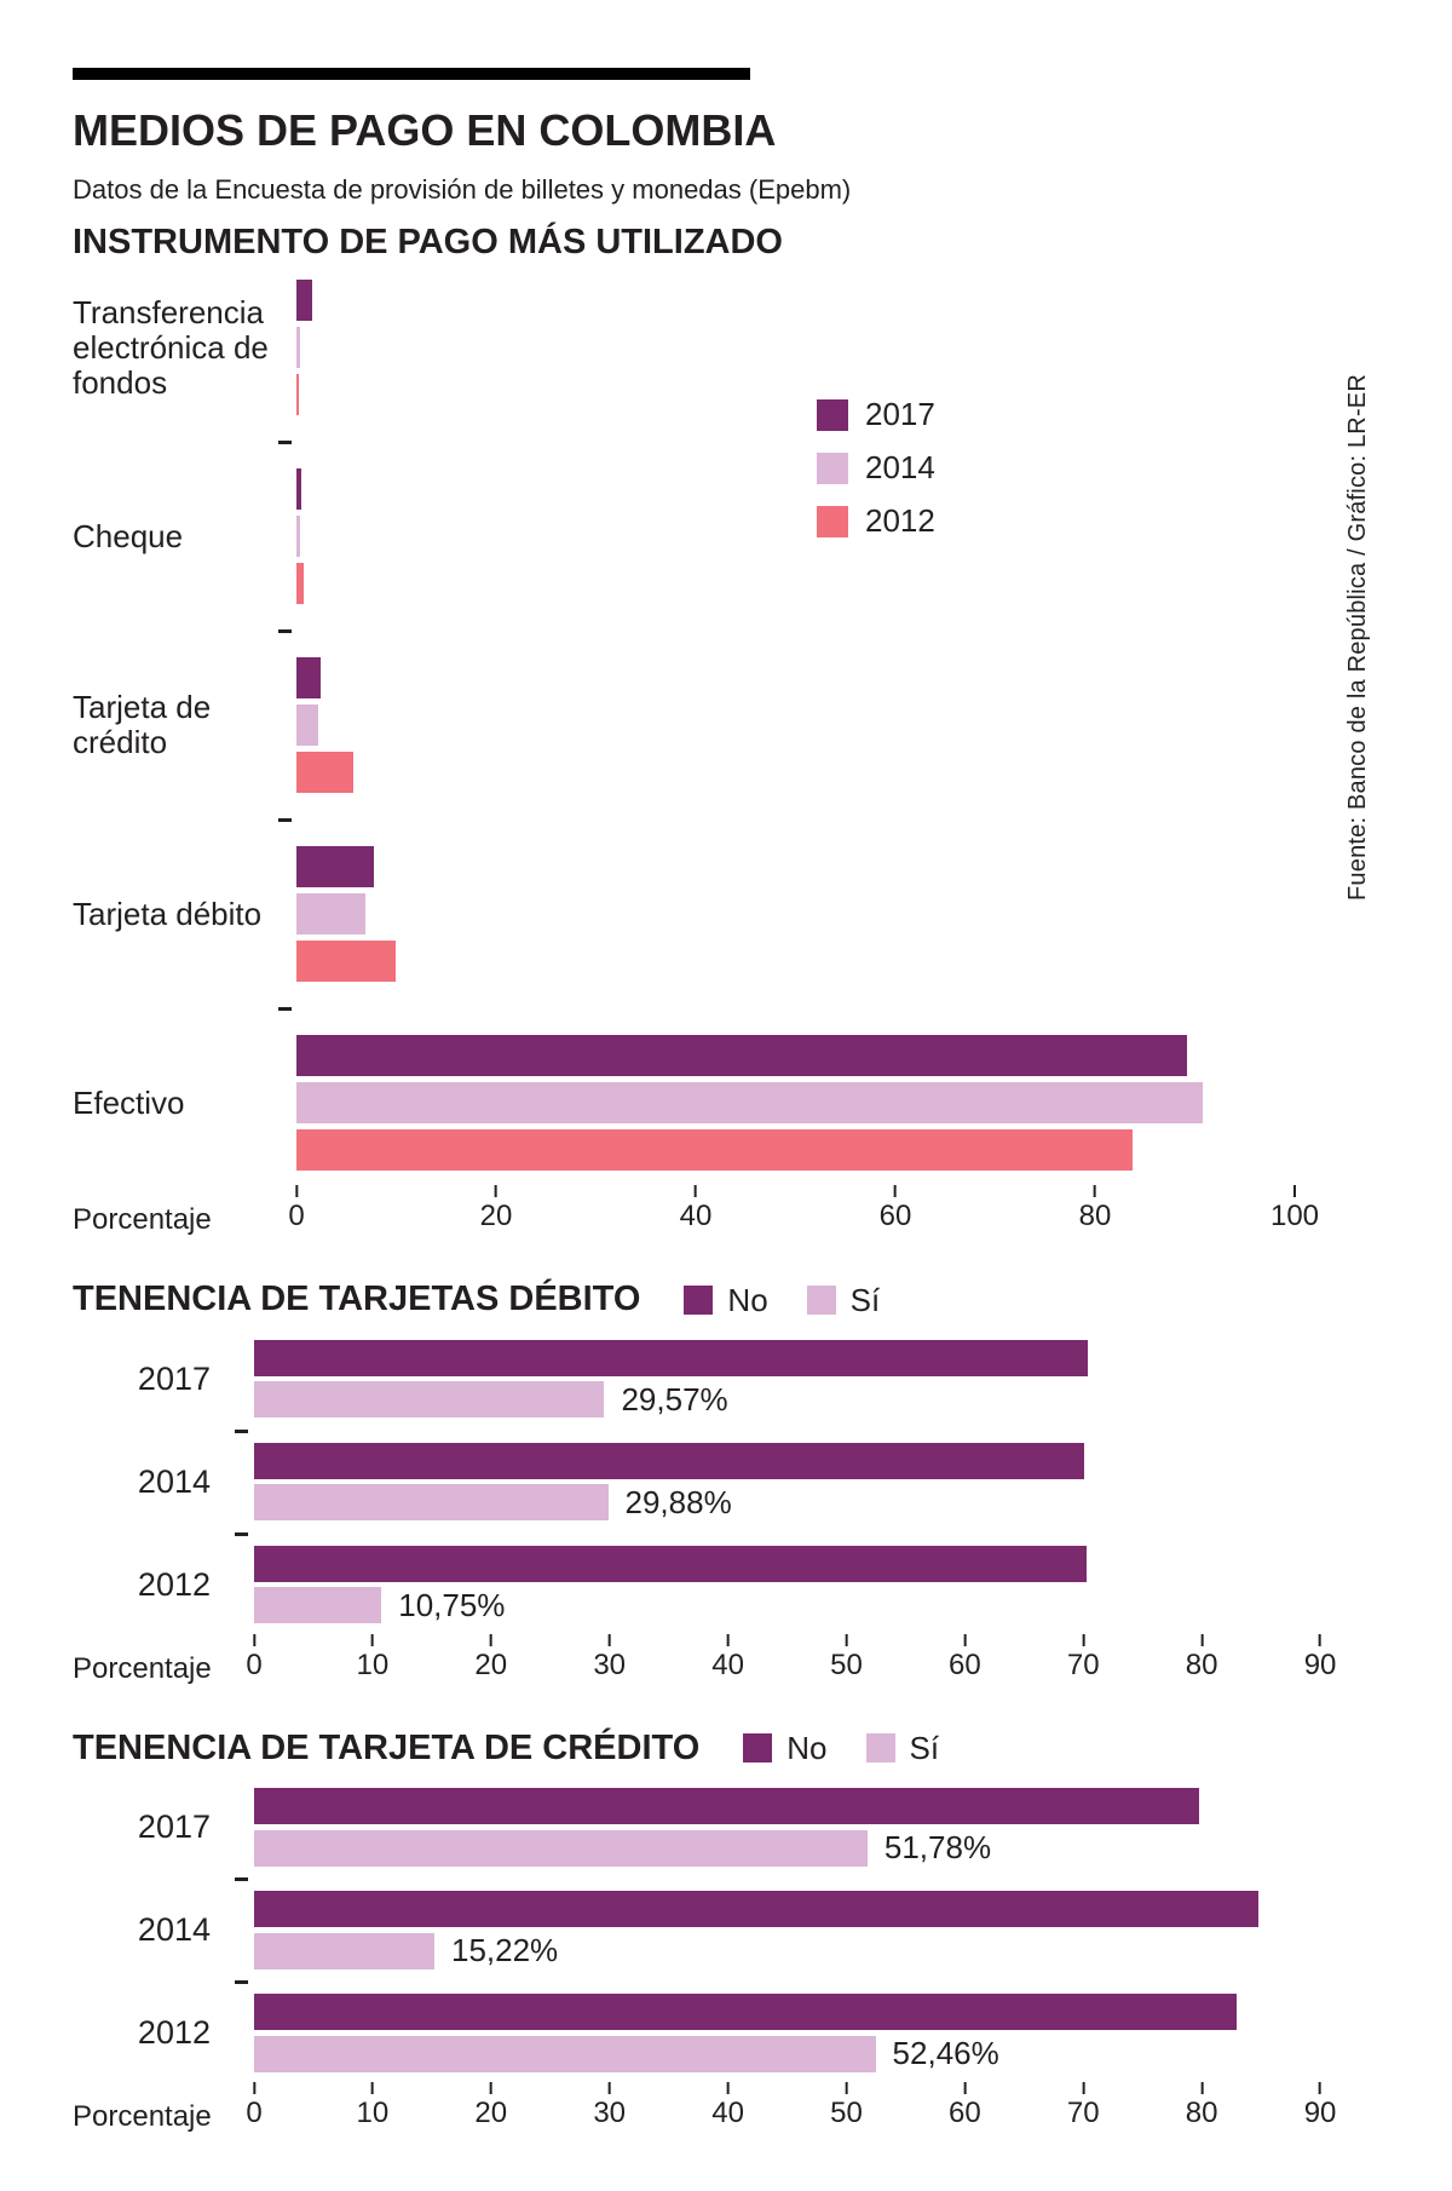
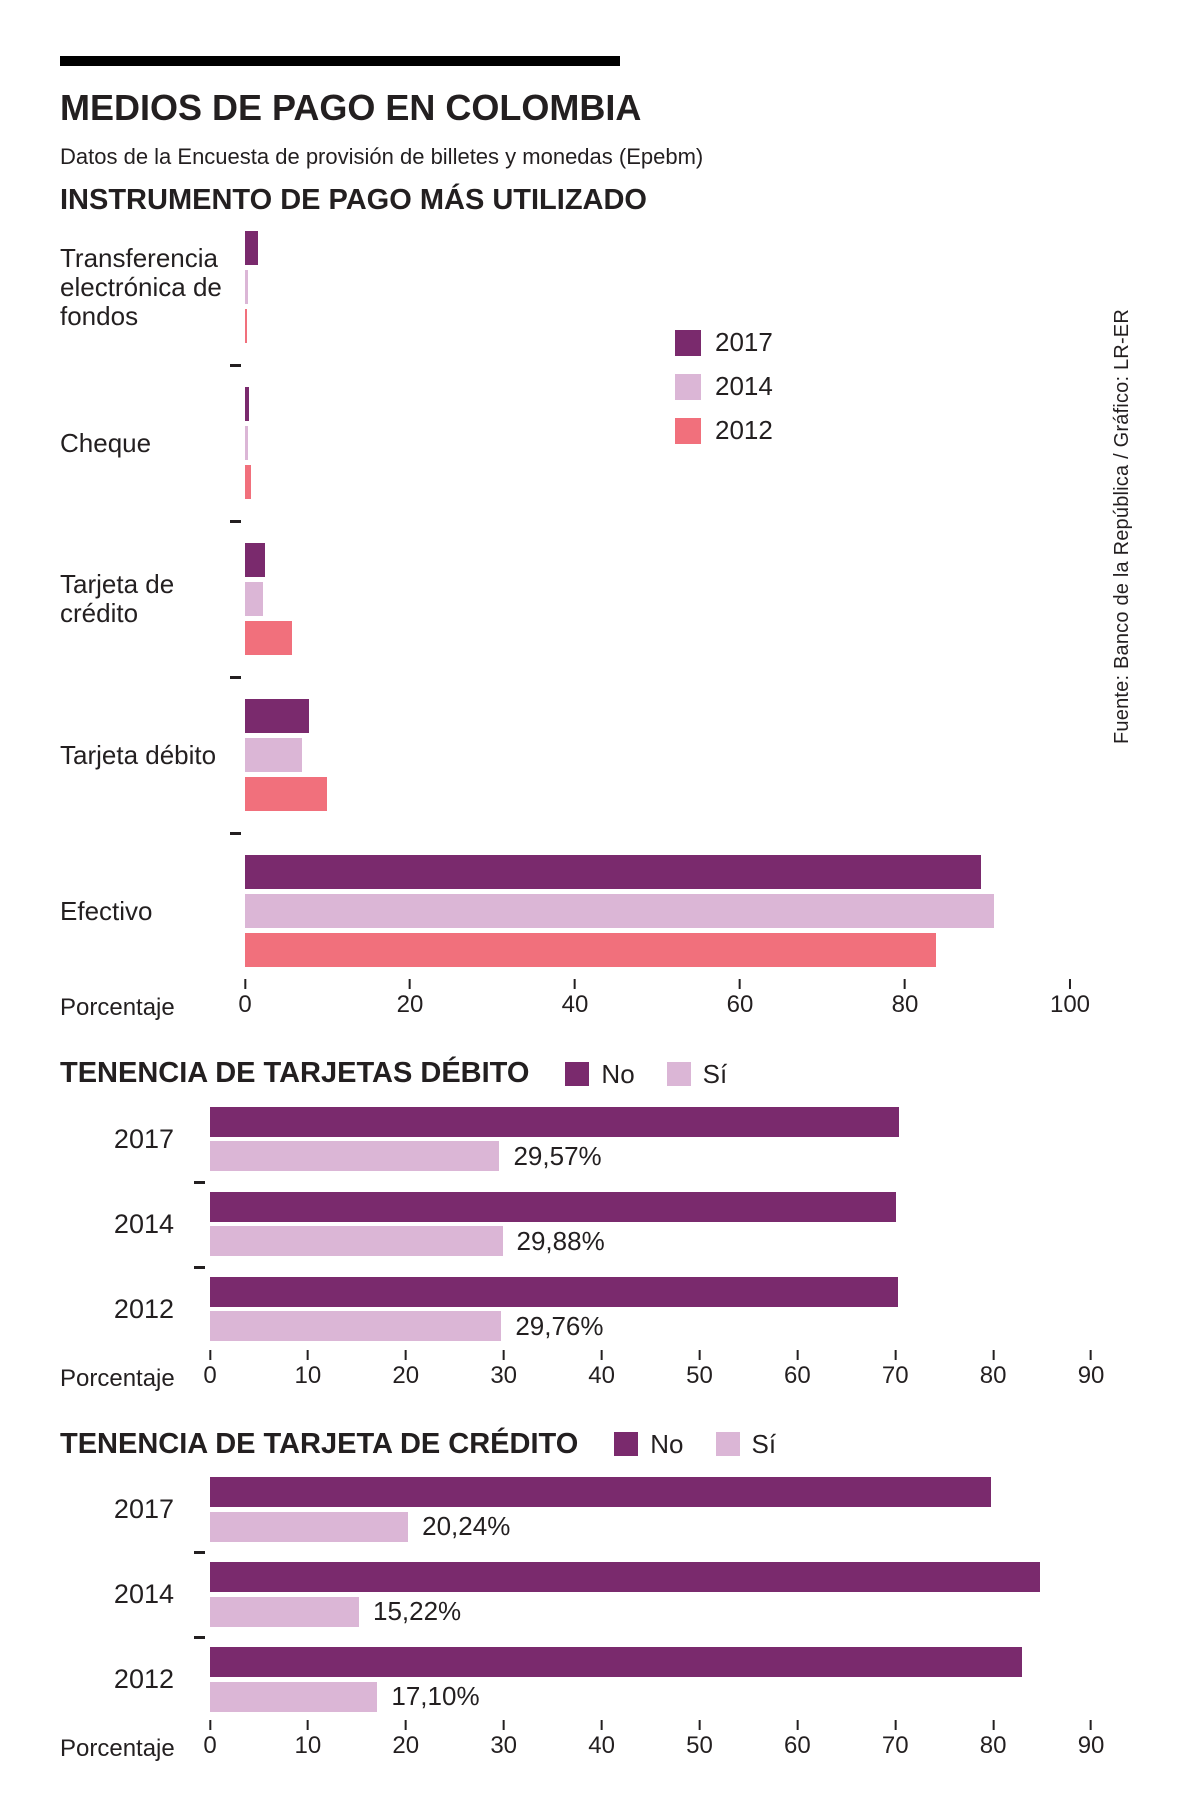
TENENCIA DE TARJETAS DÉBITO/Sí/2012: 10,75% -> 29,76%
TENENCIA DE TARJETA DE CRÉDITO/Sí/2017: 51,78% -> 20,24%
TENENCIA DE TARJETA DE CRÉDITO/Sí/2012: 52,46% -> 17,10%
